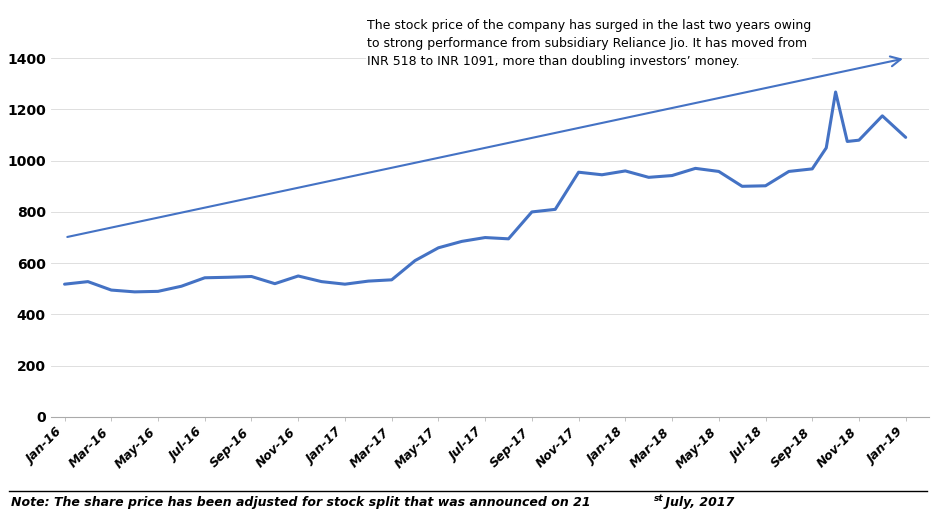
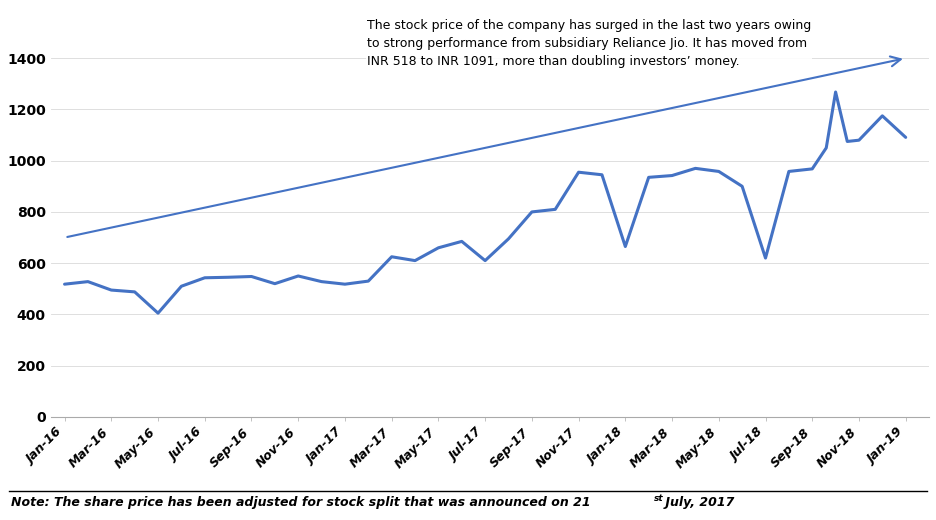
May-16: 490 -> 405
Mar-17: 535 -> 625
Jul-17: 700 -> 610
Jan-18: 960 -> 665
Jul-18: 902 -> 620
